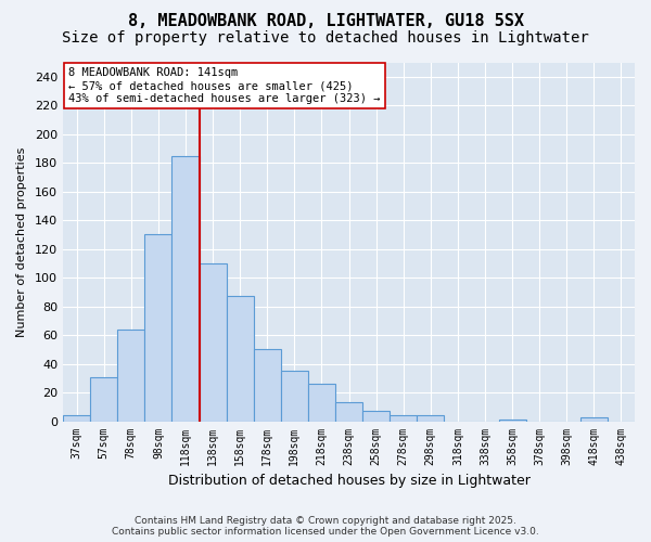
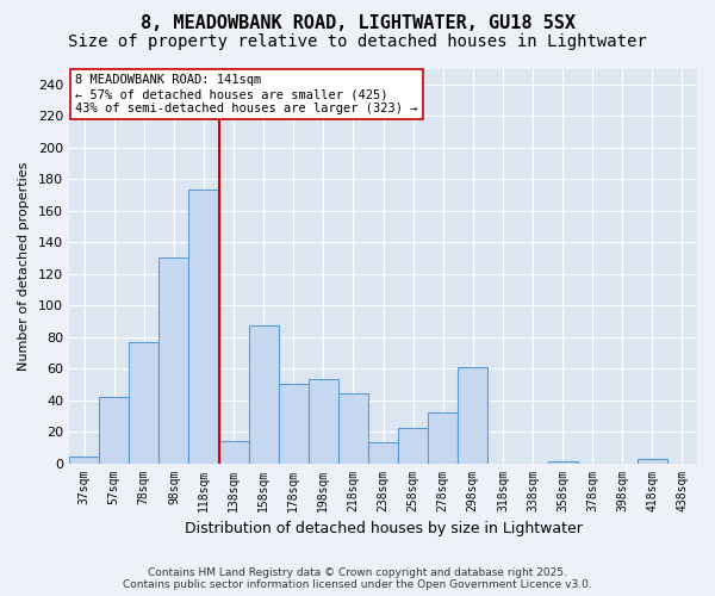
57sqm: 31 -> 42
78sqm: 64 -> 77
118sqm: 185 -> 173
138sqm: 110 -> 14
198sqm: 35 -> 53
218sqm: 26 -> 44
258sqm: 7 -> 22
278sqm: 4 -> 32
298sqm: 4 -> 61
